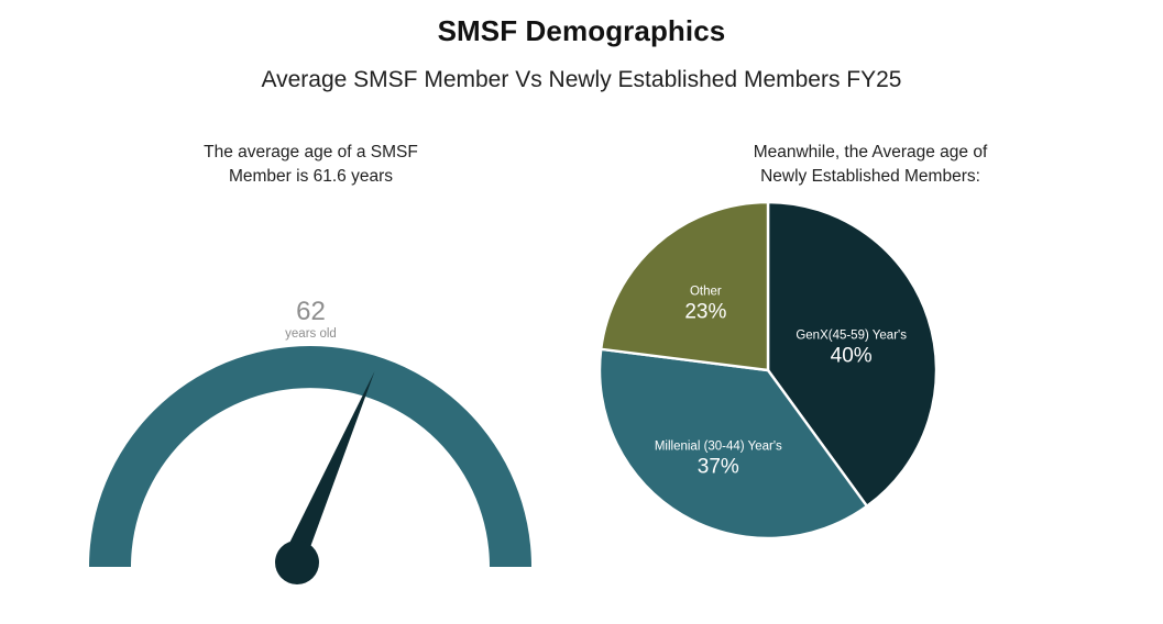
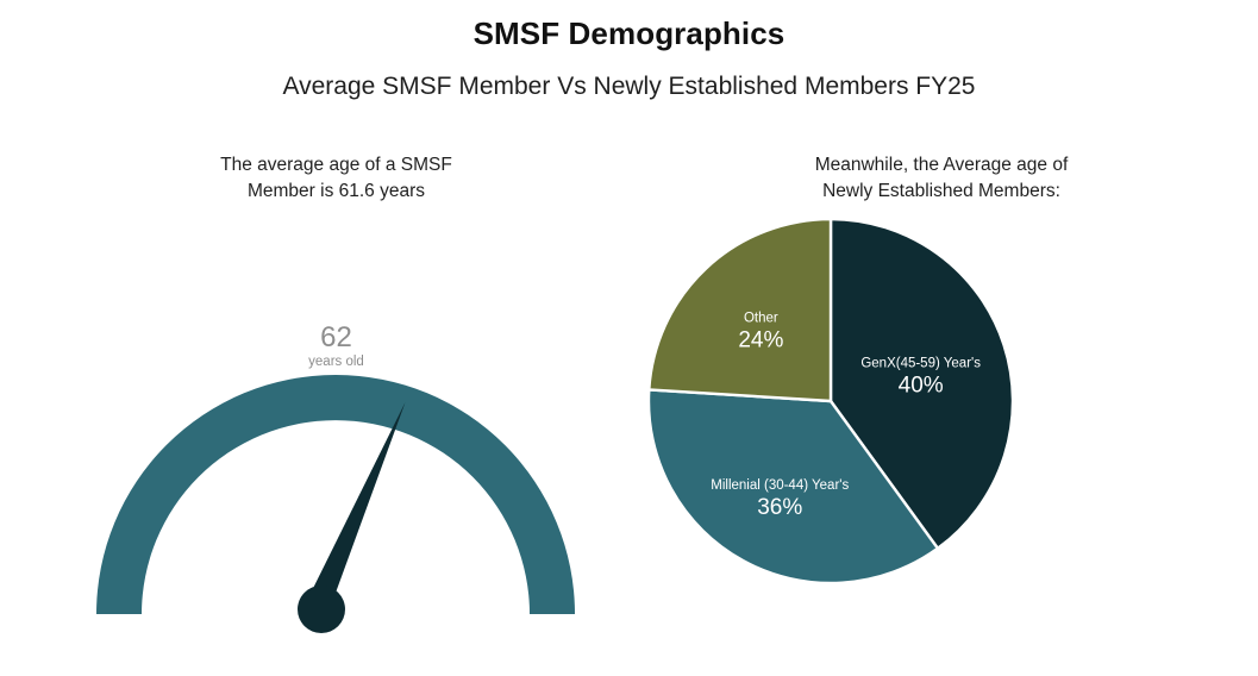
Meanwhile, the Average age of Newly Established Members:/Millenial (30-44) Year's: 37% -> 36%
Meanwhile, the Average age of Newly Established Members:/Other: 23% -> 24%
